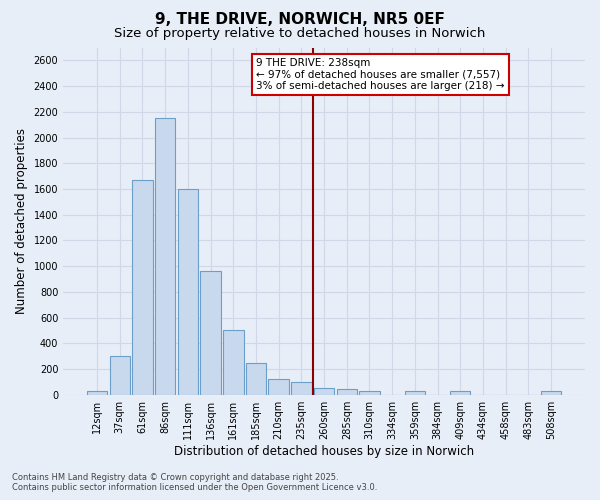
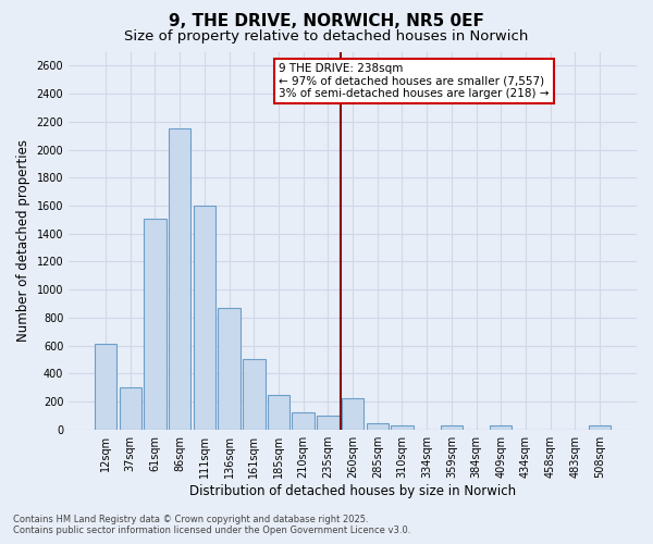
12sqm: 20 -> 610
61sqm: 1670 -> 1510
136sqm: 960 -> 870
260sqm: 50 -> 220
